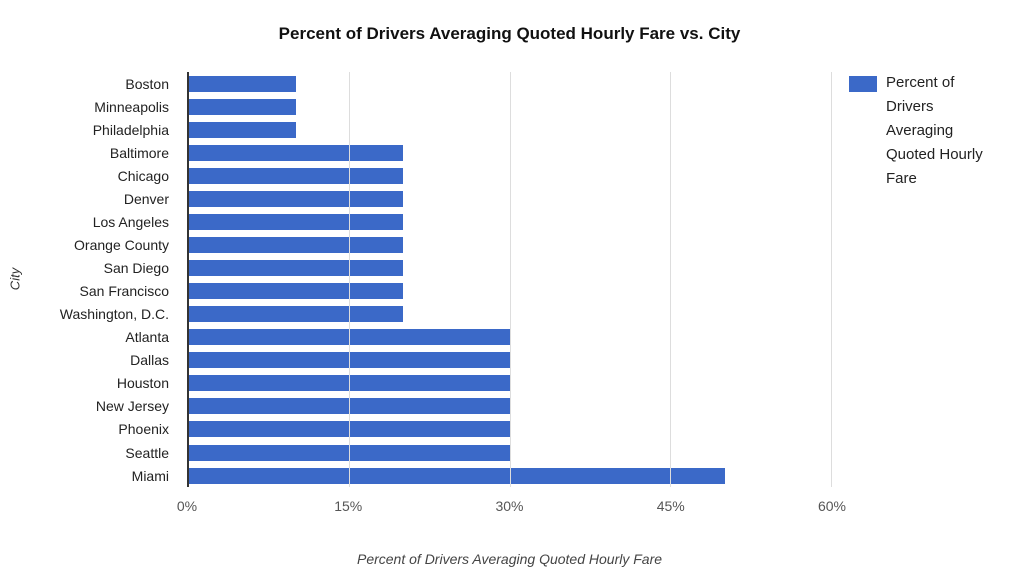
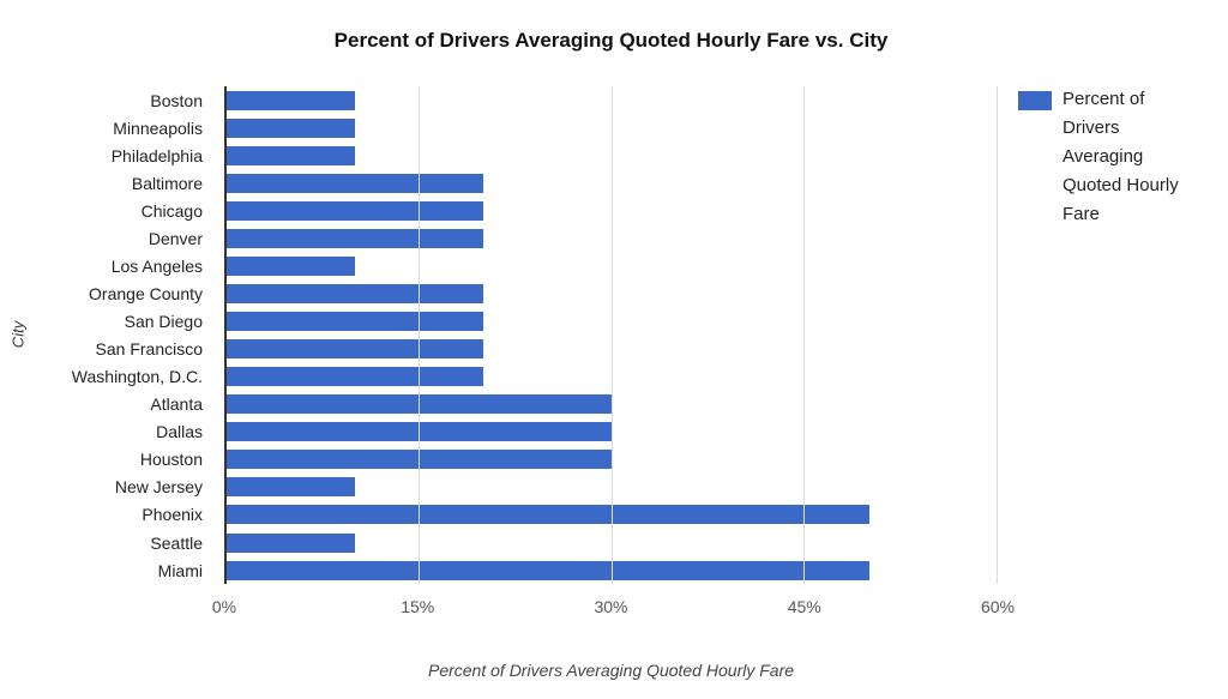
Los Angeles: 20% -> 10%
New Jersey: 30% -> 10%
Phoenix: 30% -> 50%
Seattle: 30% -> 10%
